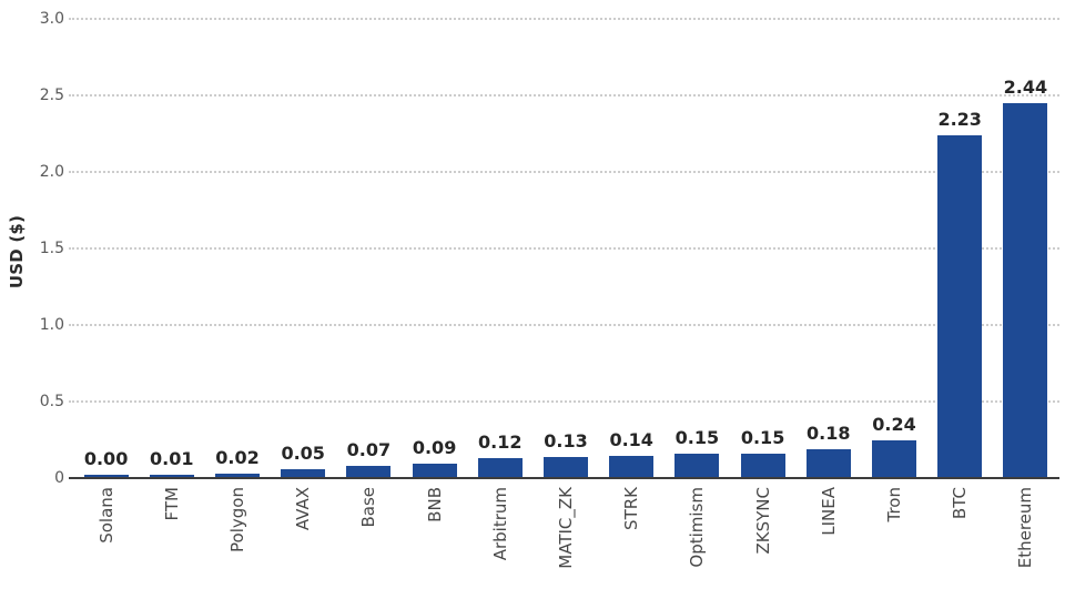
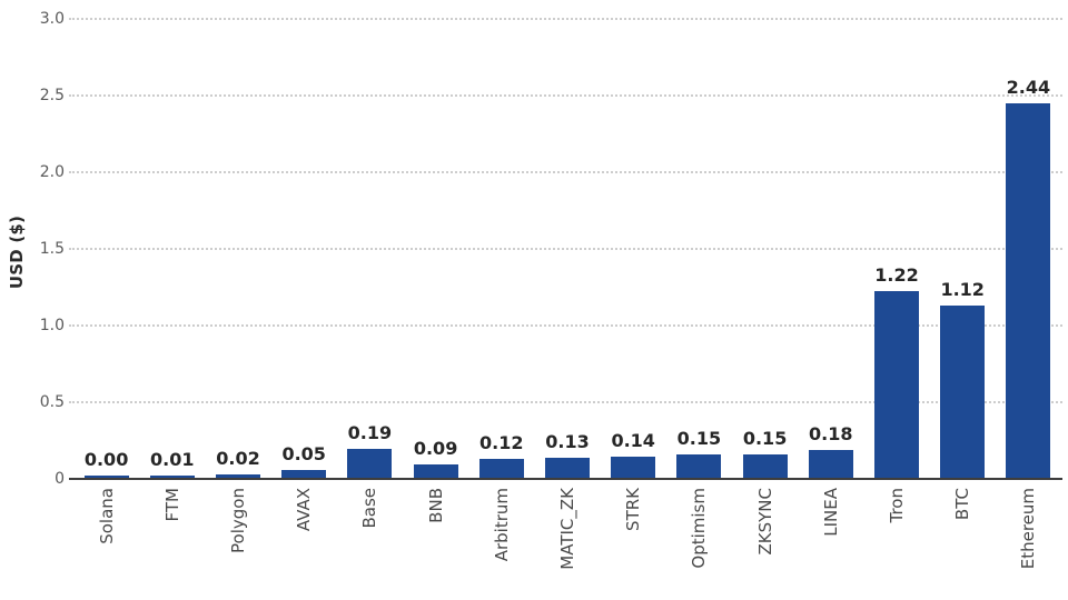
Base: 0.07 -> 0.19
Tron: 0.24 -> 1.22
BTC: 2.23 -> 1.12
